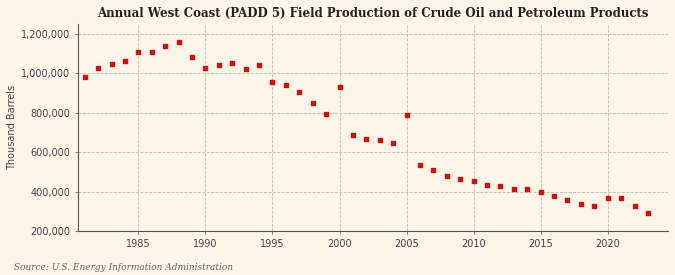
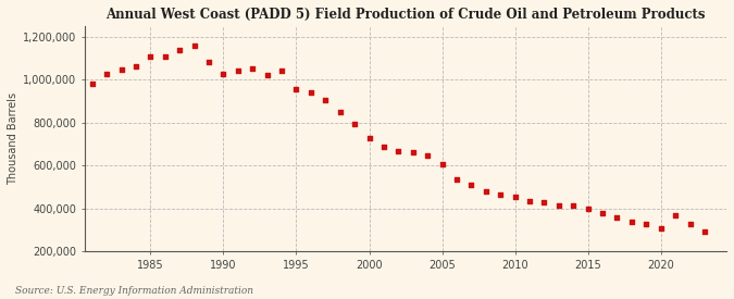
2000: 930,000 -> 730,000
2005: 790,000 -> 600,000
2020: 370,000 -> 300,000
